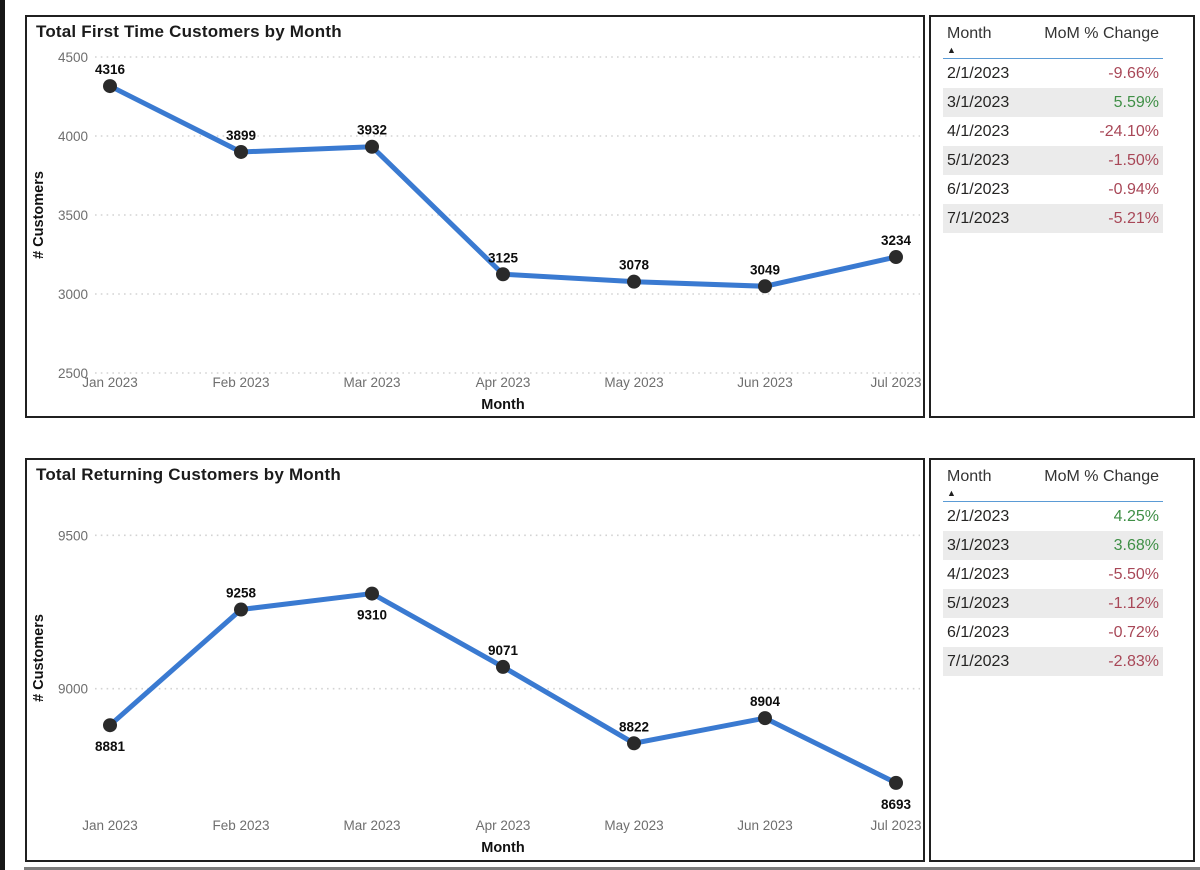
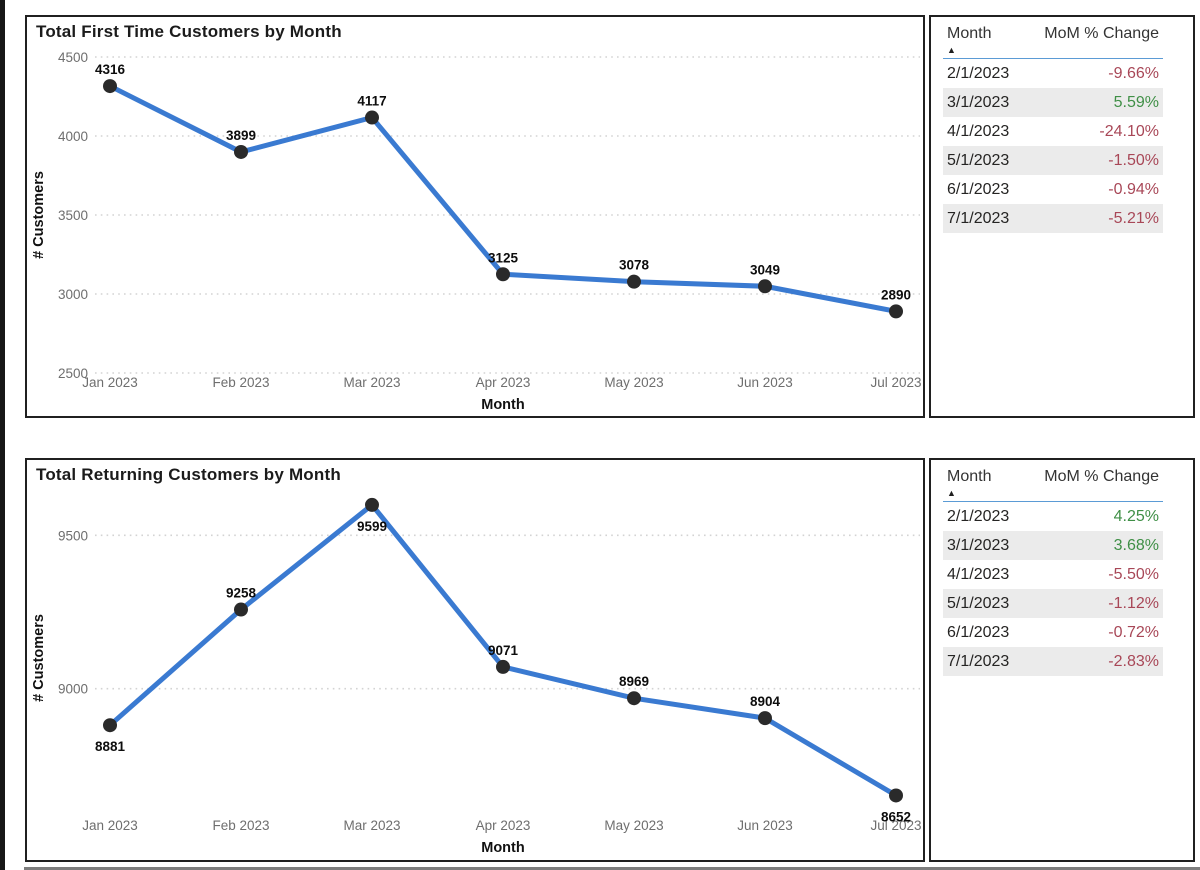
Total First Time Customers by Month/Mar 2023: 3932 -> 4117
Total First Time Customers by Month/Jul 2023: 3234 -> 2890
Total Returning Customers by Month/Mar 2023: 9310 -> 9599
Total Returning Customers by Month/May 2023: 8822 -> 8969
Total Returning Customers by Month/Jul 2023: 8693 -> 8652
